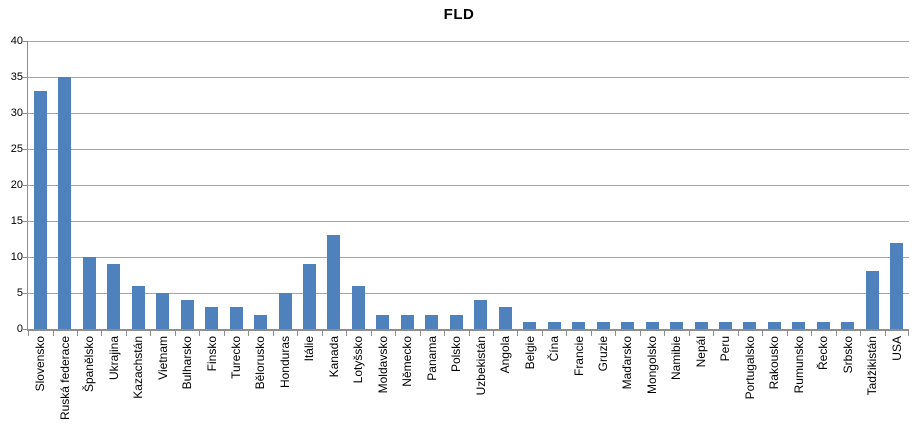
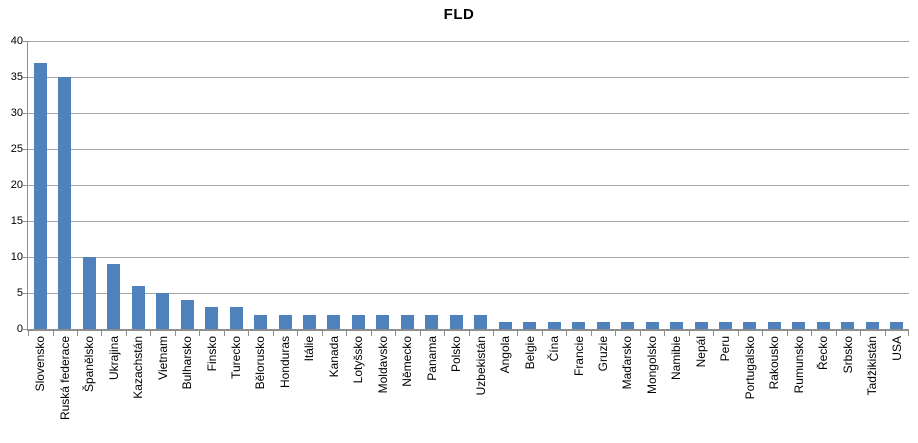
Slovensko: 33 -> 37
Honduras: 5 -> 2
Itálie: 9 -> 2
Kanada: 13 -> 2
Lotyšsko: 6 -> 2
Uzbekistán: 4 -> 2
Angola: 3 -> 1
Tadžikistán: 8 -> 1
USA: 12 -> 1
